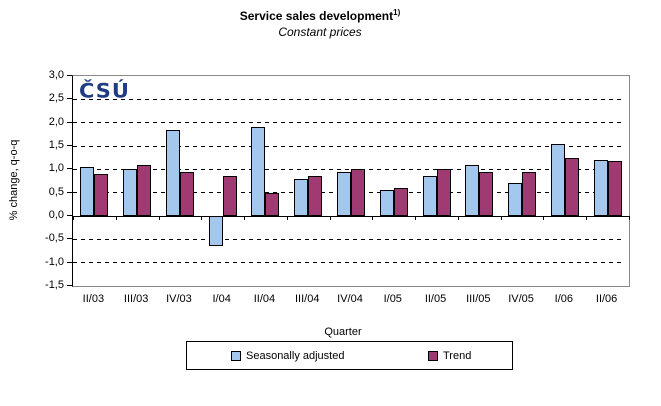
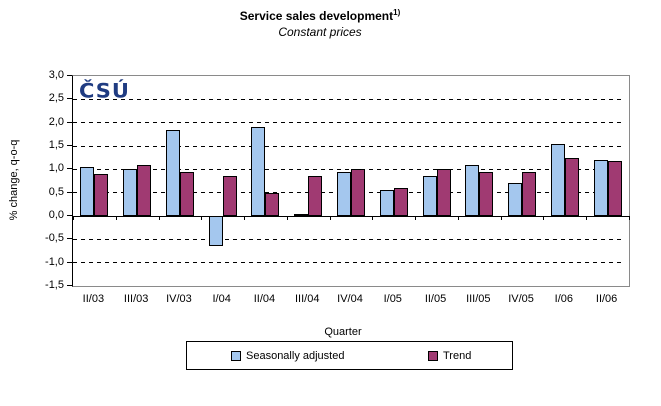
Seasonally adjusted/III/04: 0,8 -> 0,1
